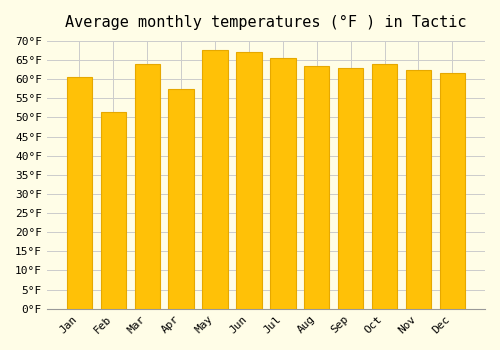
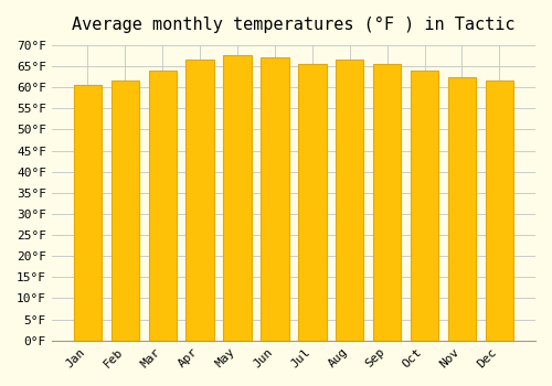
Feb: 51.5°F -> 61.5°F
Apr: 57.5°F -> 66.5°F
Aug: 63.5°F -> 66.5°F
Sep: 63.0°F -> 65.5°F
